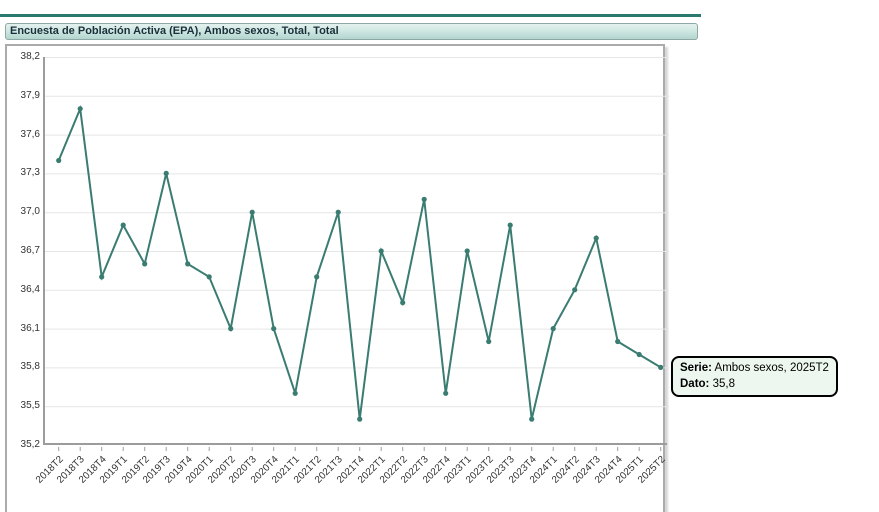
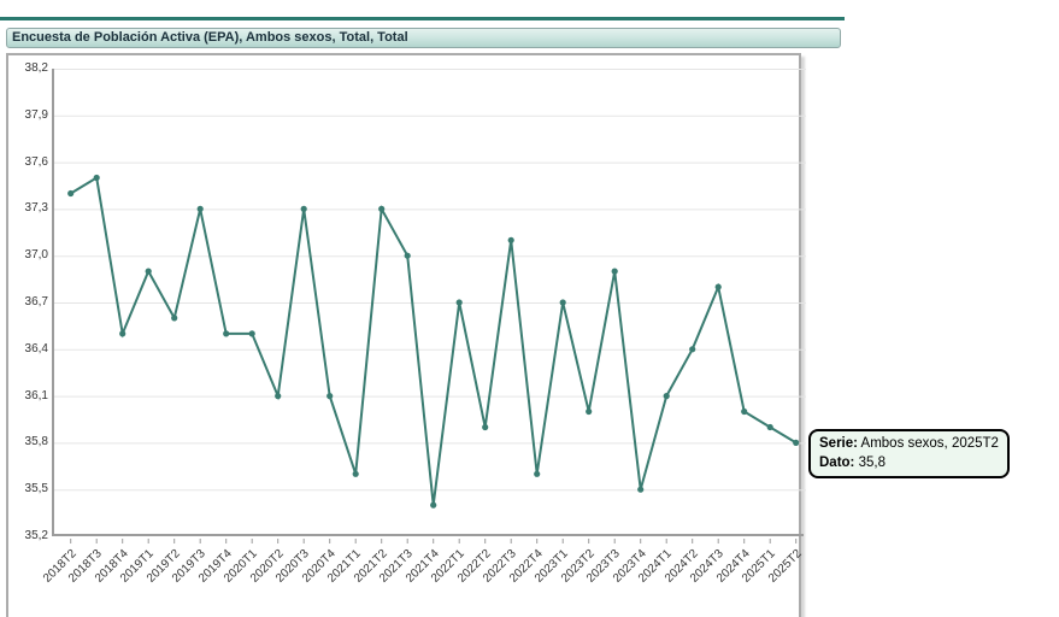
2018T3: 37,8 -> 37,5
2019T4: 36,6 -> 36,5
2020T3: 37,0 -> 37,3
2021T2: 36,5 -> 37,3
2022T2: 36,3 -> 35,9
2023T4: 35,4 -> 35,5
